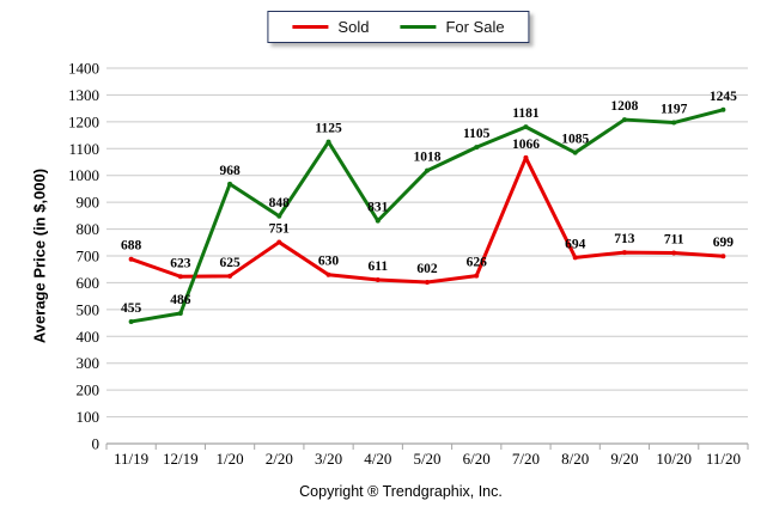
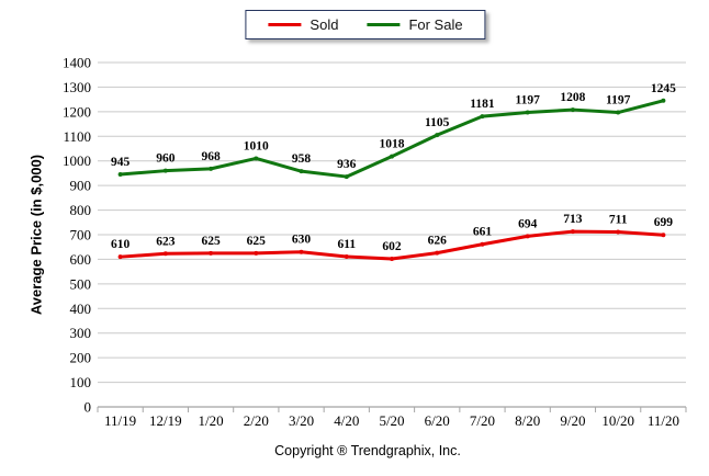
Sold/11/19: 688 -> 610
For Sale/11/19: 455 -> 945
For Sale/12/19: 486 -> 960
Sold/2/20: 751 -> 625
For Sale/2/20: 848 -> 1010
For Sale/3/20: 1125 -> 958
For Sale/4/20: 831 -> 936
Sold/7/20: 1066 -> 661
For Sale/8/20: 1085 -> 1197
